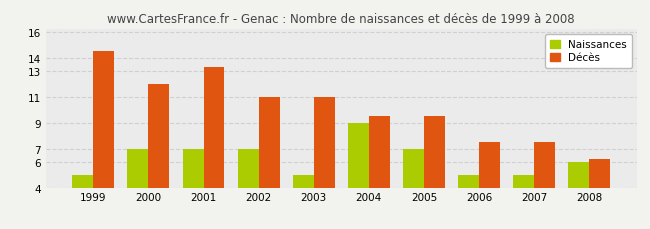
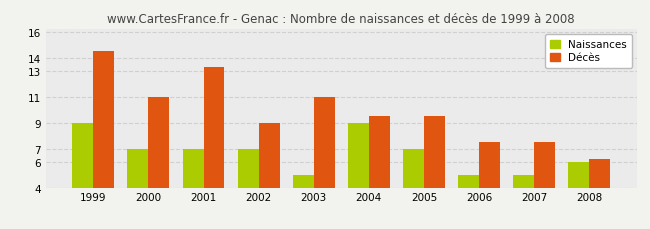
Naissances/1999: 5 -> 9
Décès/2000: 12.0 -> 11.0
Décès/2002: 11.0 -> 9.0
